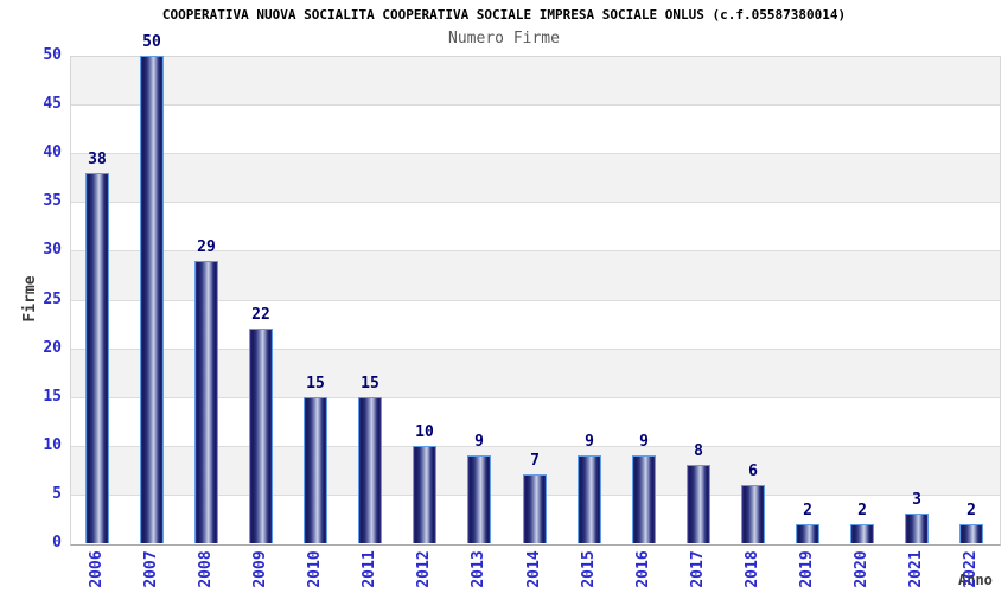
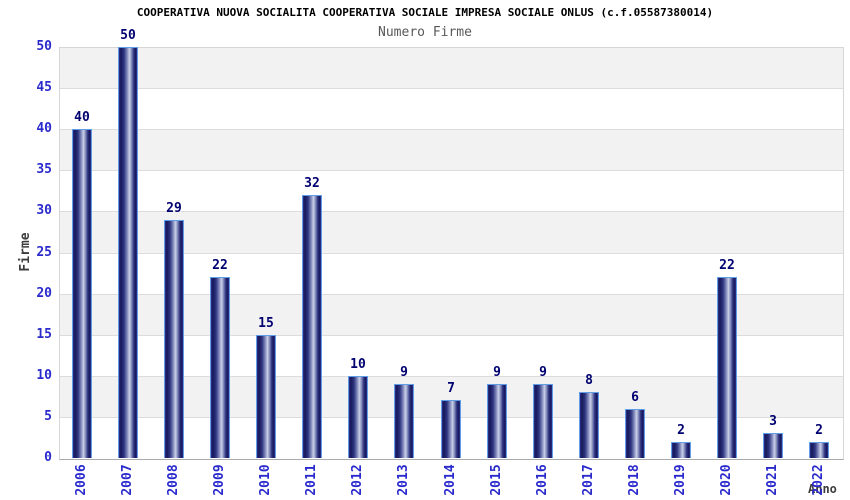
2006: 38 -> 40
2011: 15 -> 32
2020: 2 -> 22
